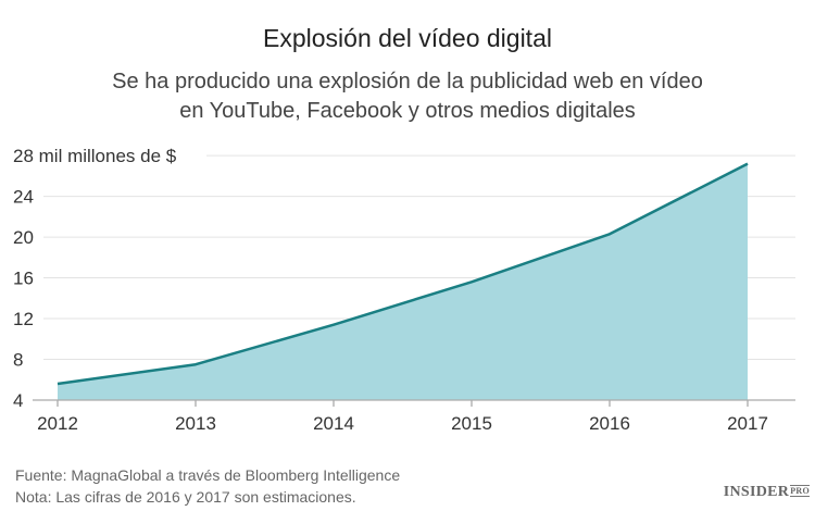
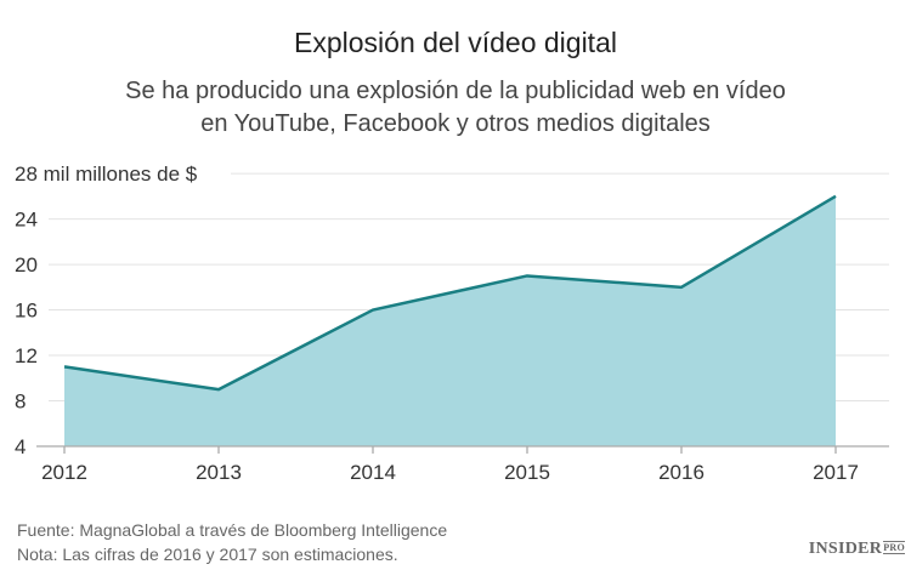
2012: 6 -> 11
2013: 8 -> 9
2014: 11 -> 16
2015: 16 -> 19
2016: 20 -> 18
2017: 27 -> 26
